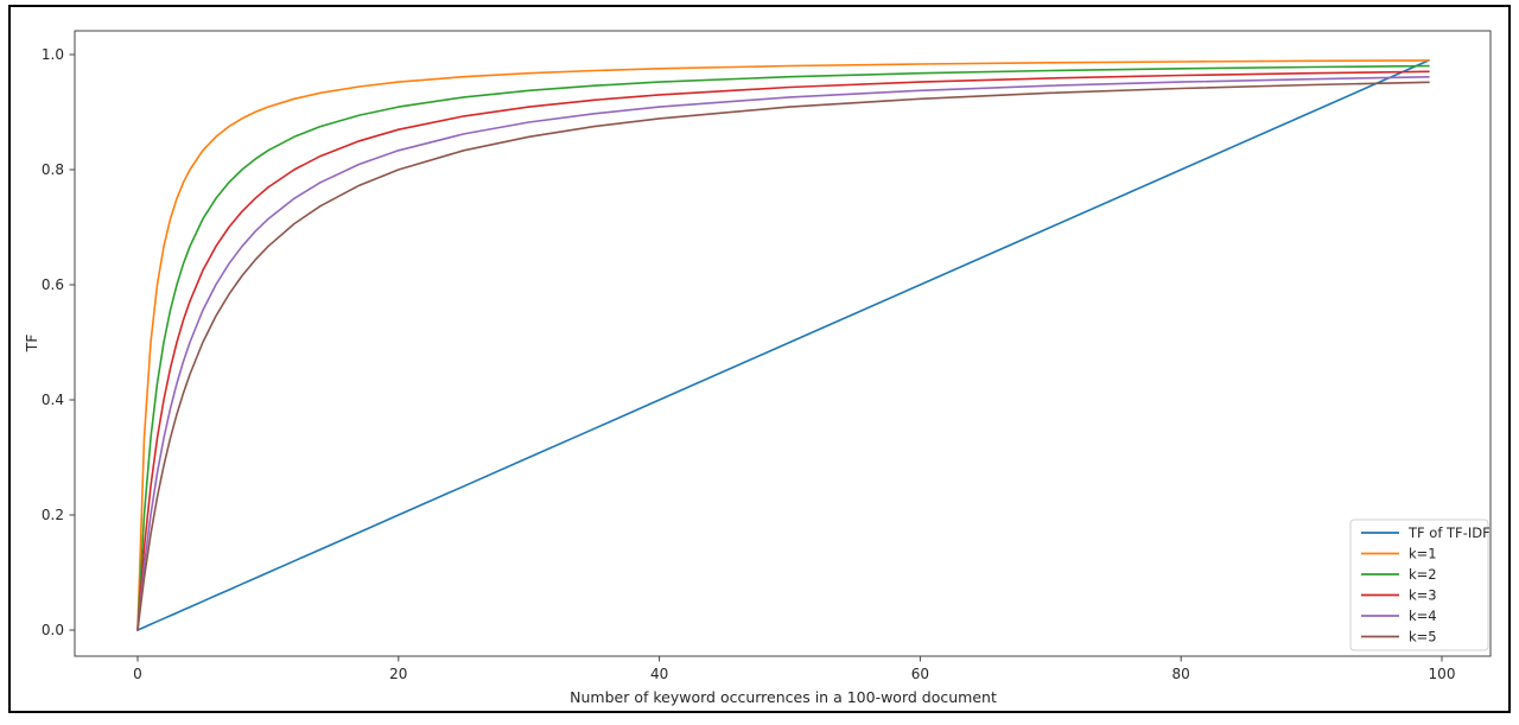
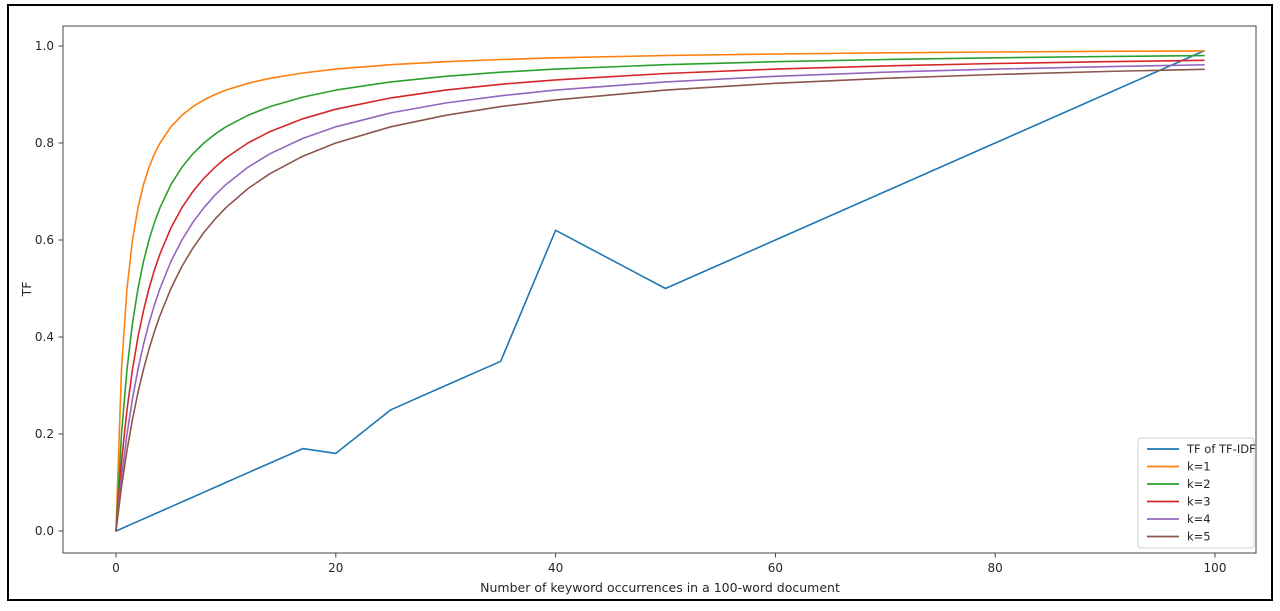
TF of TF-IDF/20: 0.20 -> 0.16
TF of TF-IDF/40: 0.40 -> 0.62
